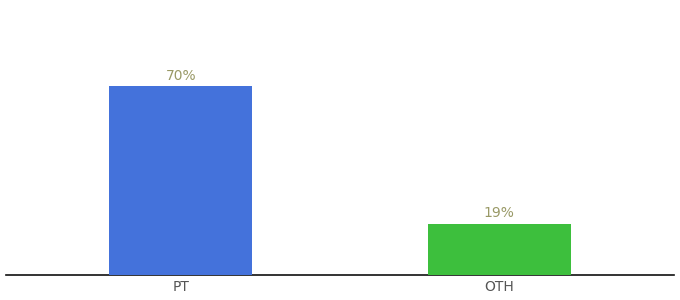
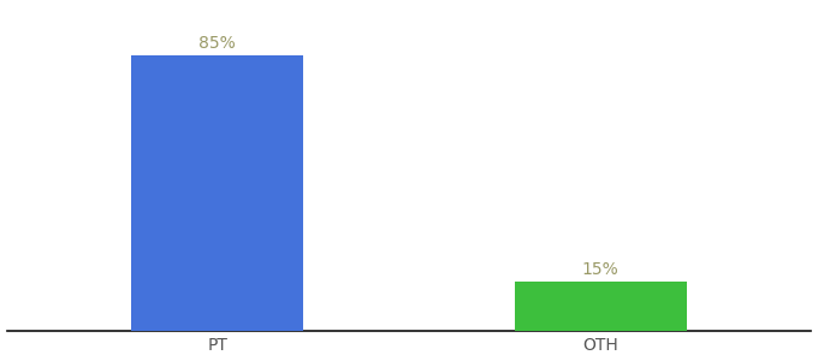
PT: 70% -> 85%
OTH: 19% -> 15%
